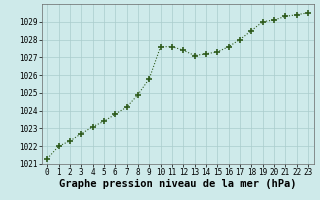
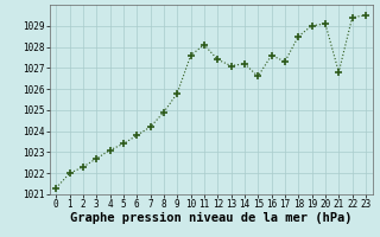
11: 1027.6 -> 1028.1
15: 1027.3 -> 1026.6
17: 1028.0 -> 1027.3
21: 1029.3 -> 1026.8
